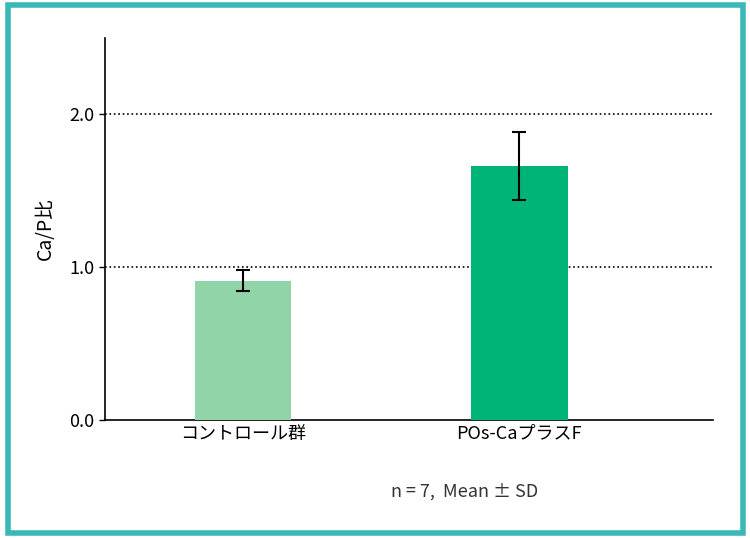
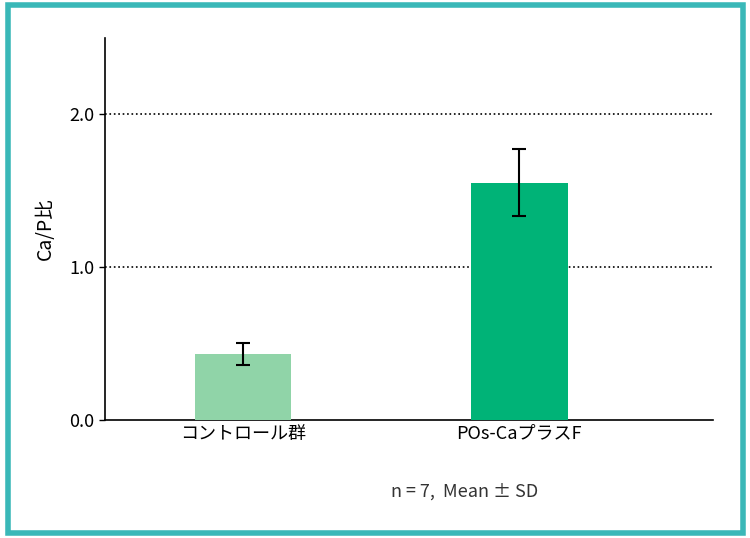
コントロール群: 0.91 -> 0.43
POs-CaプラスF: 1.66 -> 1.55
